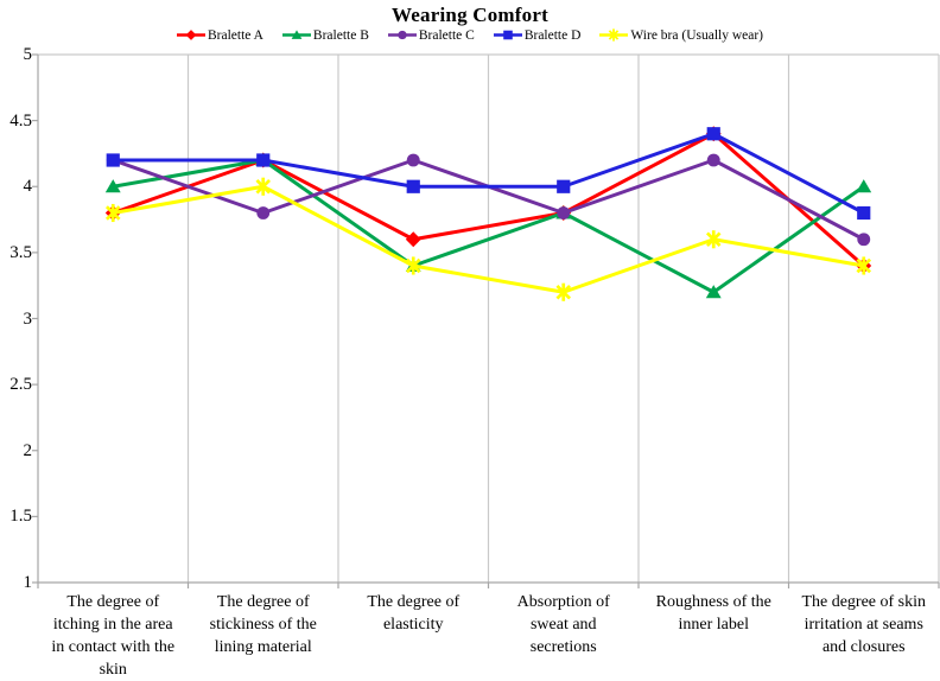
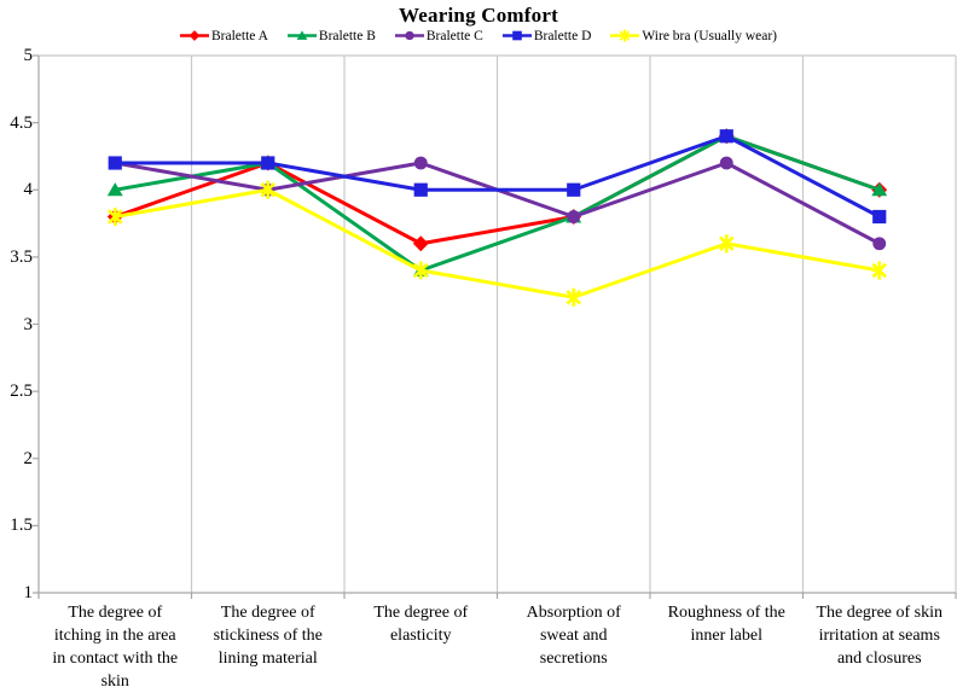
Bralette C/The degree of stickiness of the lining material: 3.8 -> 4.0
Bralette B/Roughness of the inner label: 3.2 -> 4.4
Bralette A/The degree of skin irritation at seams and closures: 3.4 -> 4.0
